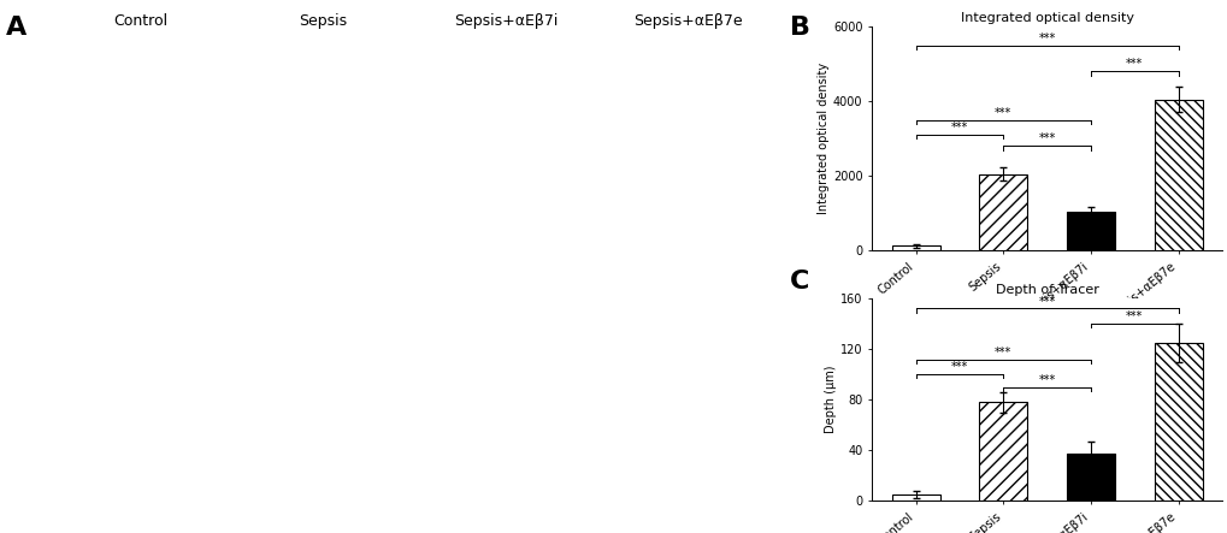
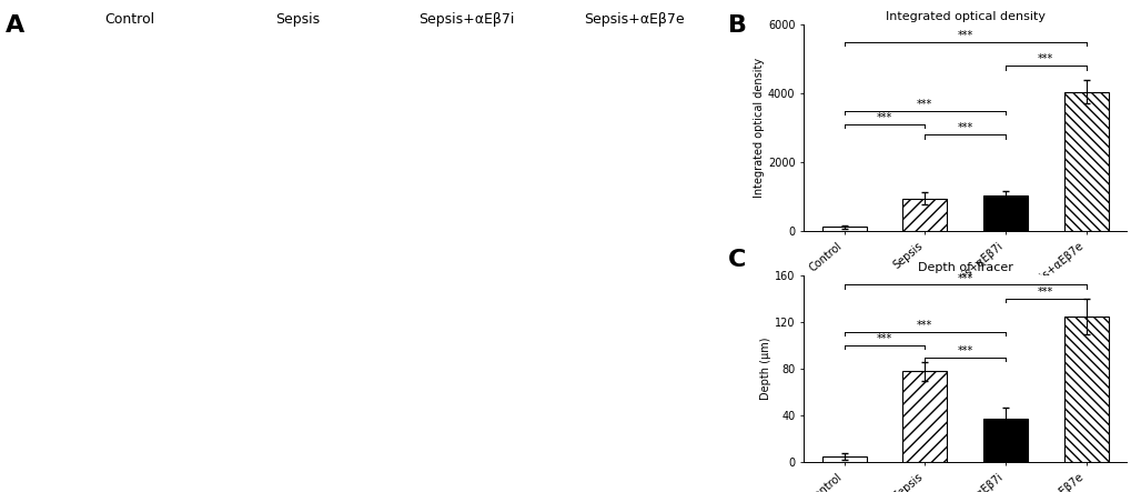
Integrated optical density/Sepsis: 2050 -> 950
